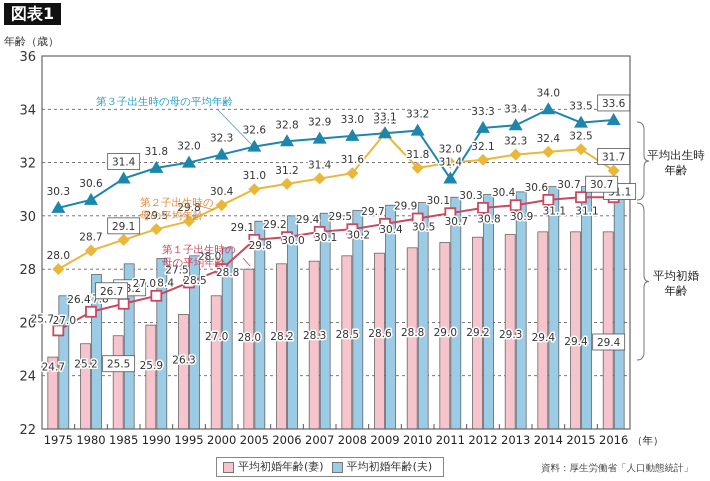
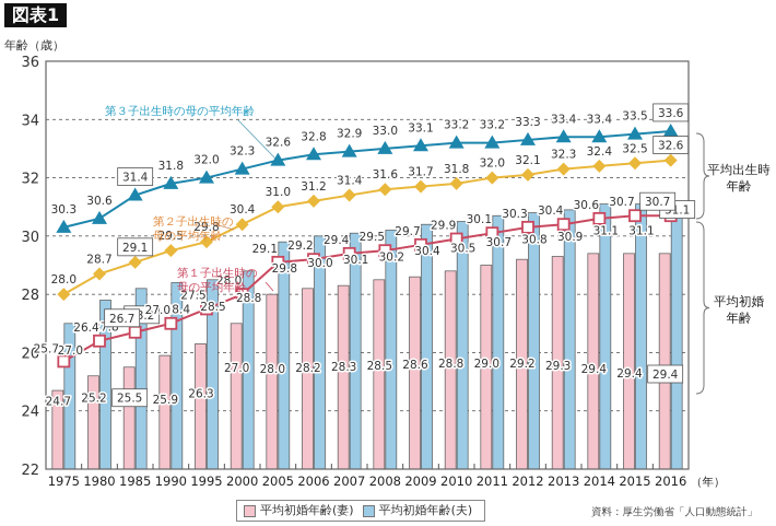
第２子出生時の母の平均年齢/2009: 33.1 -> 31.7
第３子出生時の母の平均年齢/2011: 31.4 -> 33.2
第３子出生時の母の平均年齢/2014: 34.0 -> 33.4
第２子出生時の母の平均年齢/2016: 31.7 -> 32.6
